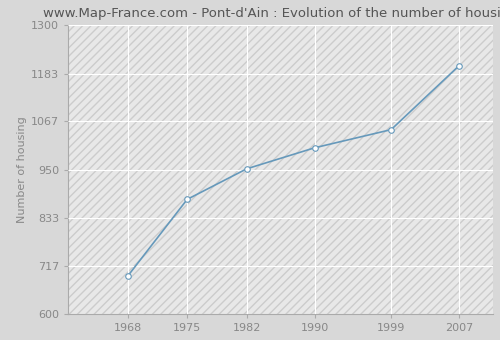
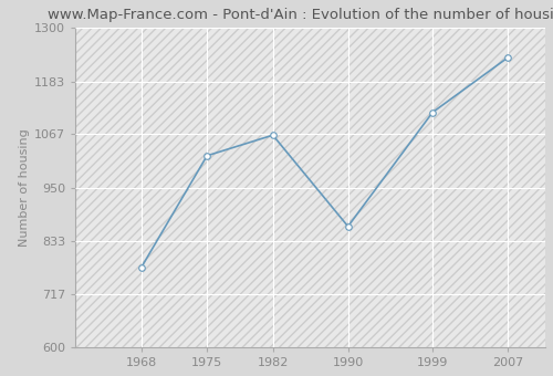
1968: 692 -> 775
1975: 878 -> 1020
1982: 952 -> 1065
1990: 1003 -> 865
1999: 1047 -> 1115
2007: 1202 -> 1235
